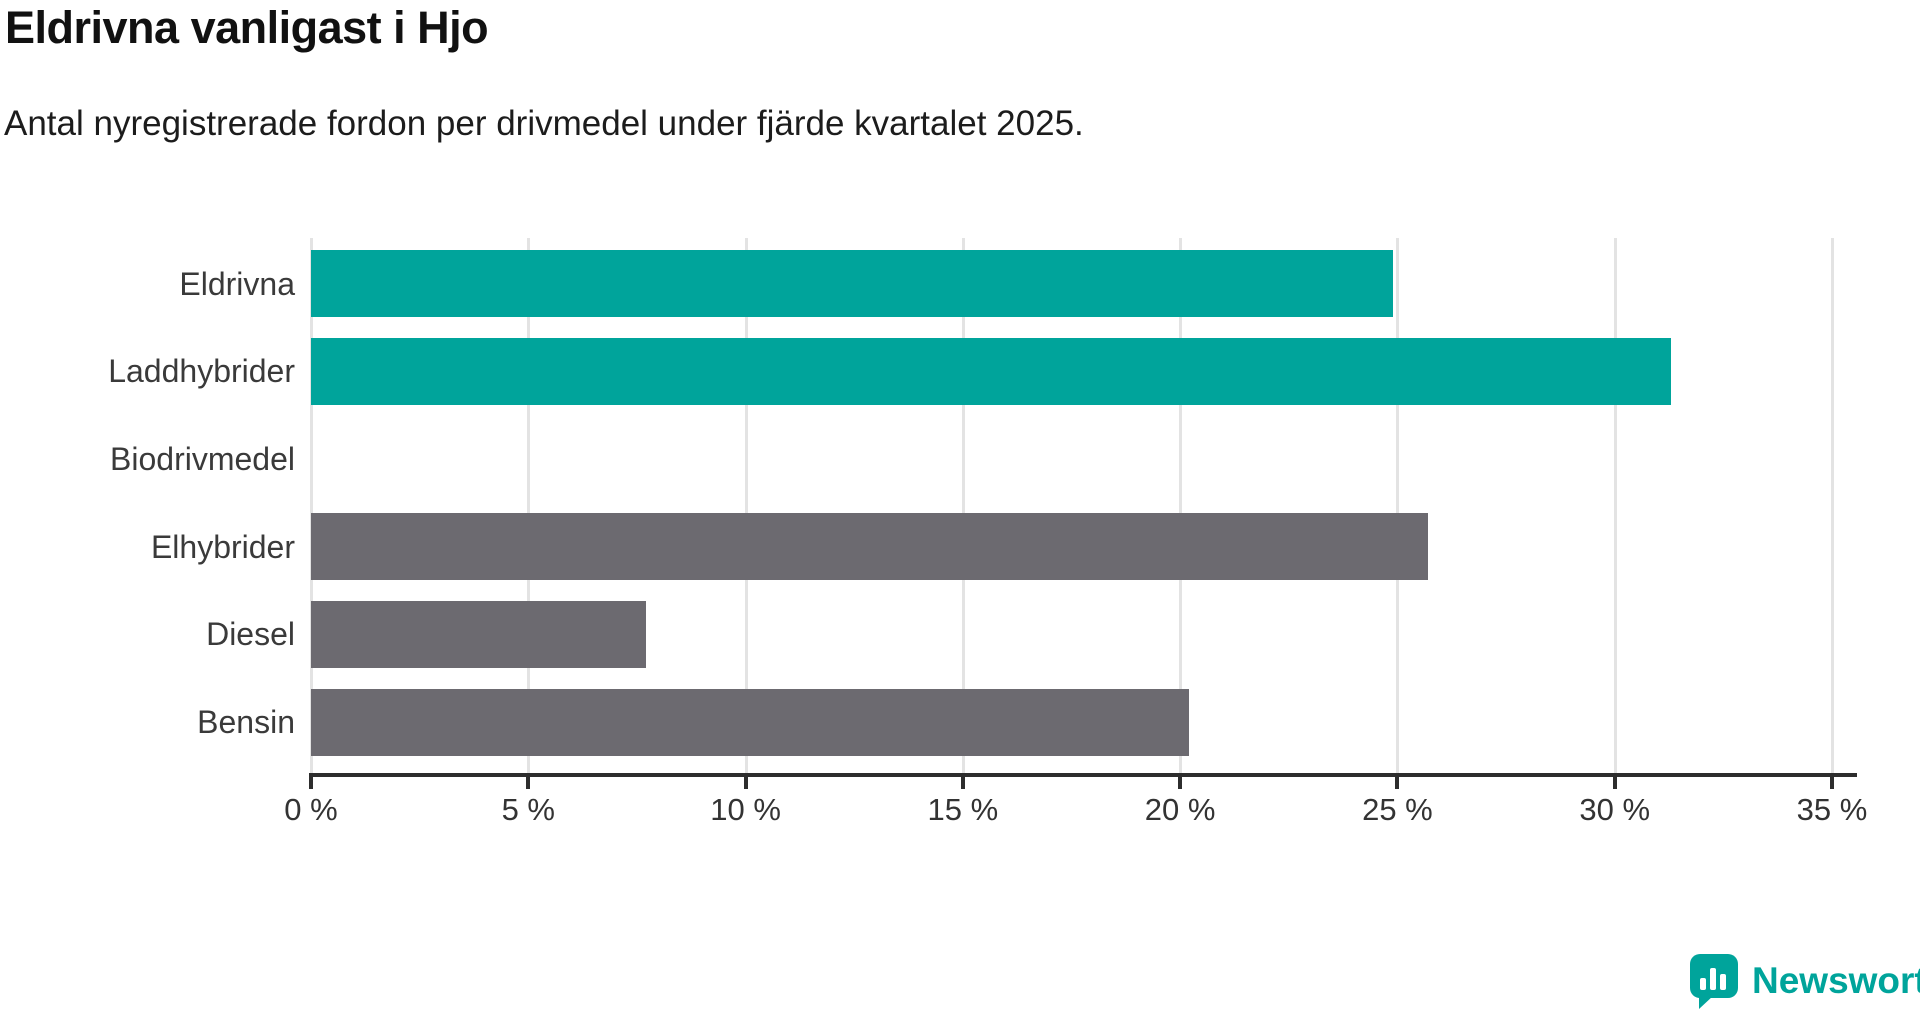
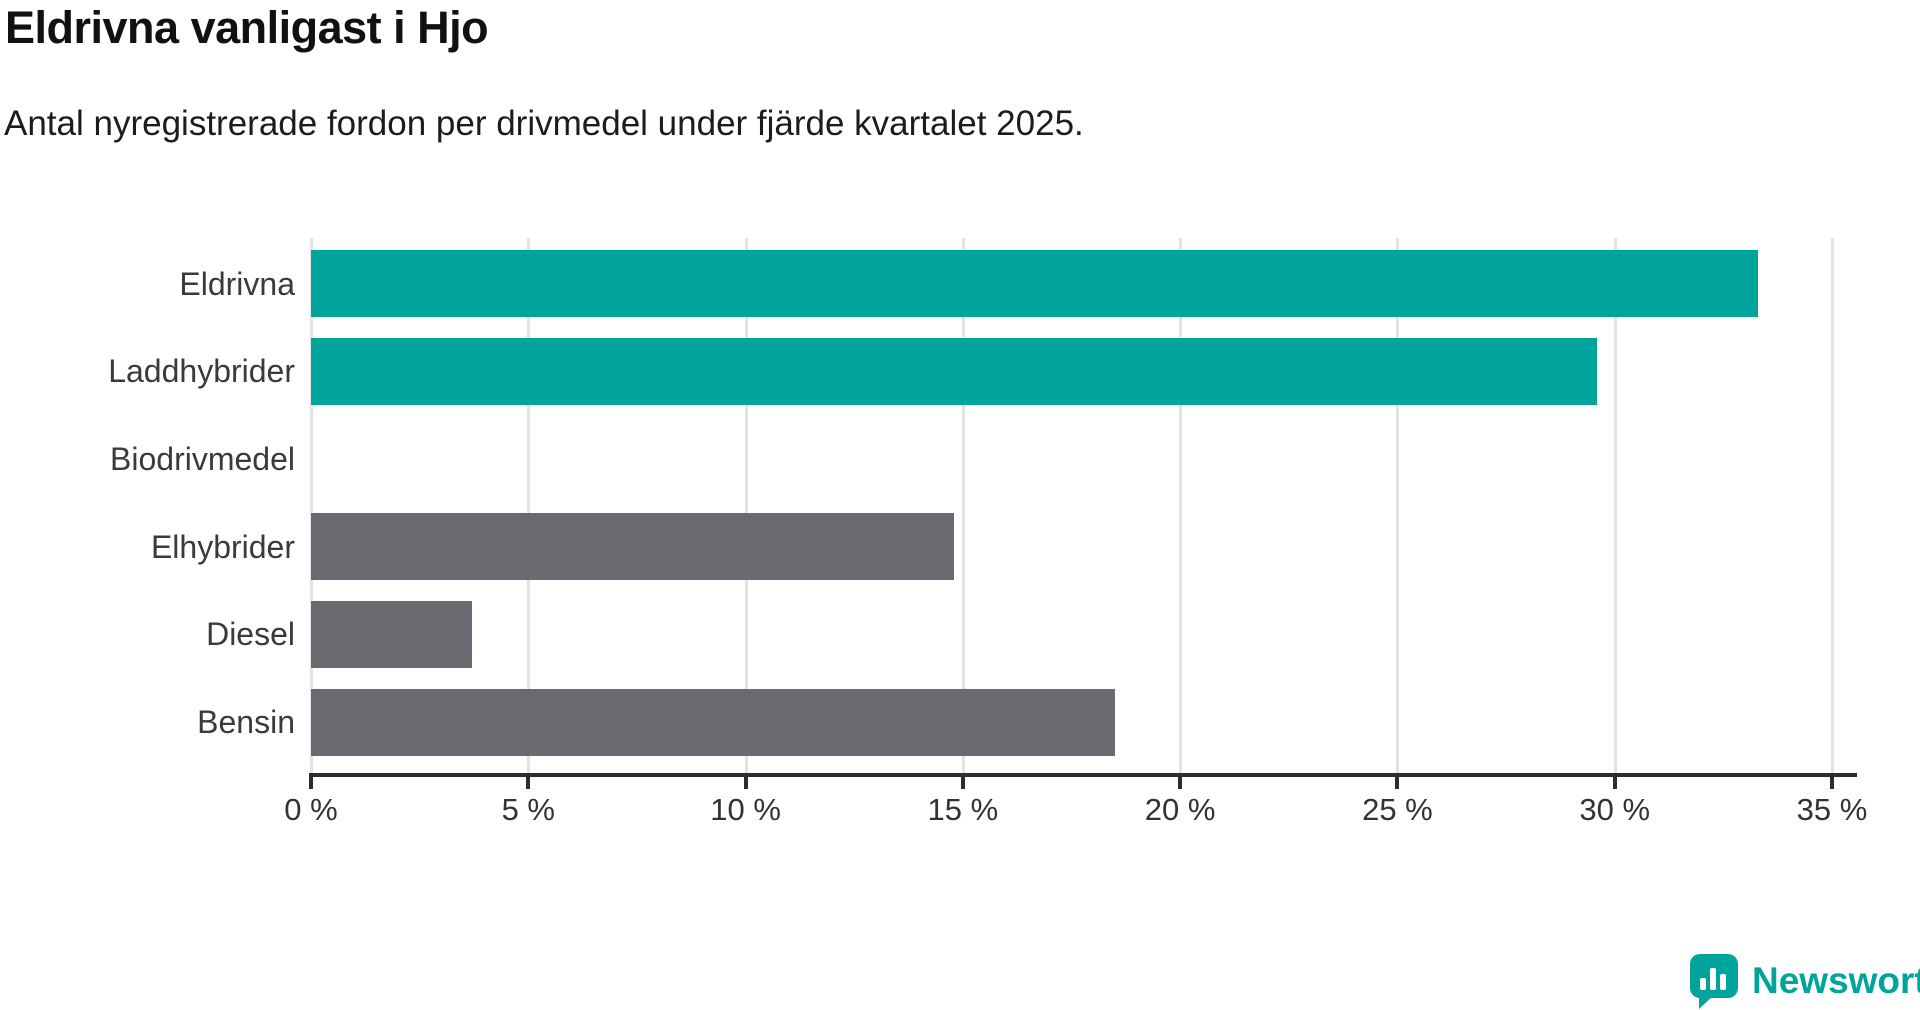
Eldrivna: 24.9% -> 33.3%
Laddhybrider: 31.3% -> 29.6%
Elhybrider: 25.7% -> 14.8%
Diesel: 7.7% -> 3.7%
Bensin: 20.2% -> 18.5%
